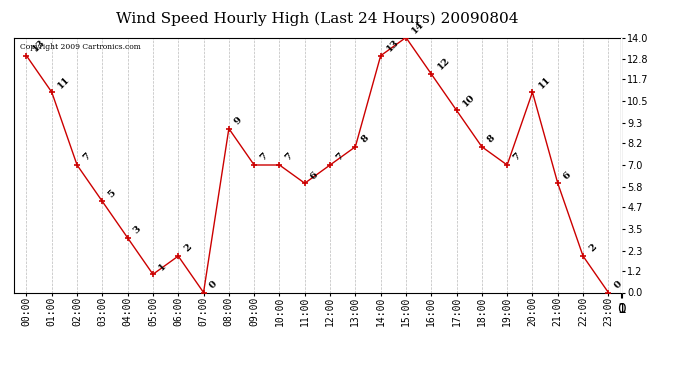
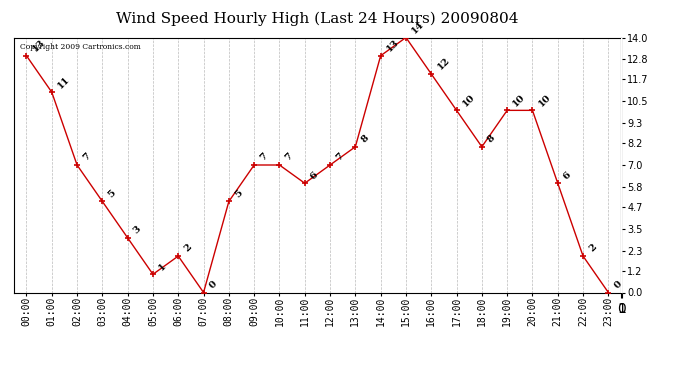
08:00: 9 -> 5
19:00: 7 -> 10
20:00: 11 -> 10
